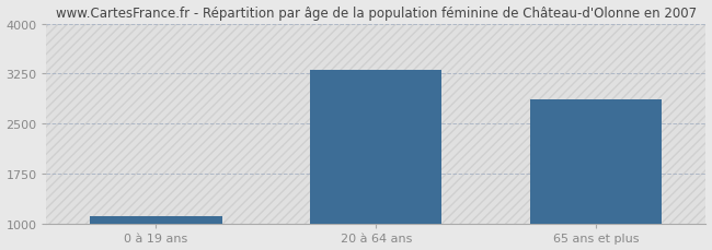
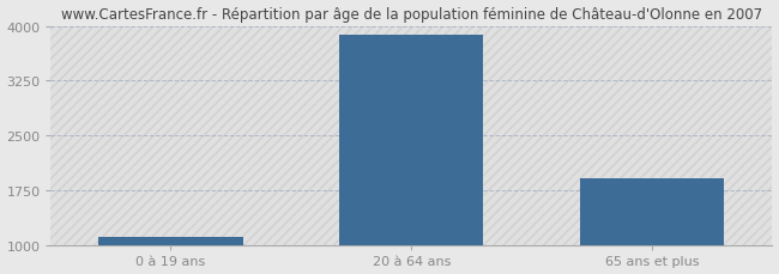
20 à 64 ans: 3300 -> 3870
65 ans et plus: 2860 -> 1920
